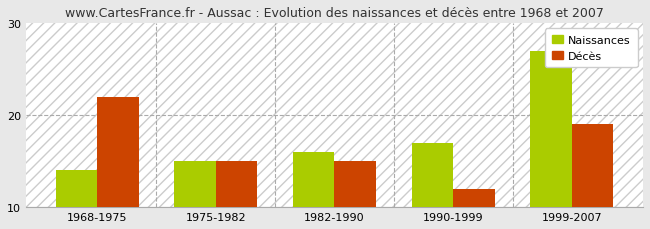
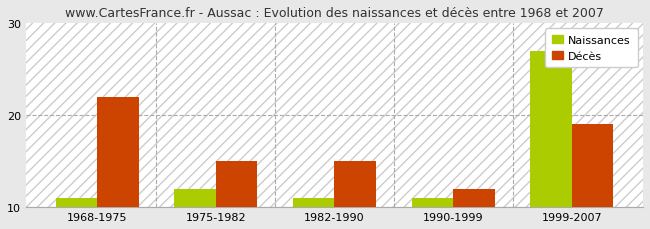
Naissances/1968-1975: 14 -> 11
Naissances/1975-1982: 15 -> 12
Naissances/1982-1990: 16 -> 11
Naissances/1990-1999: 17 -> 11
